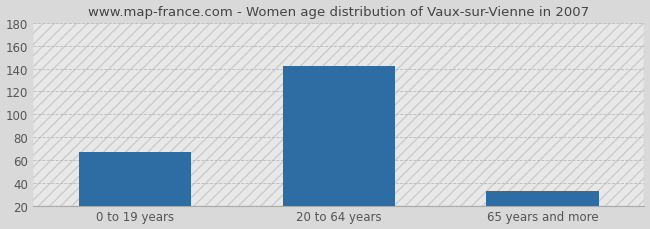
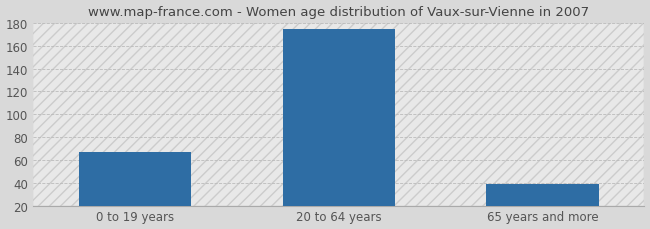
20 to 64 years: 142 -> 175
65 years and more: 33 -> 39
